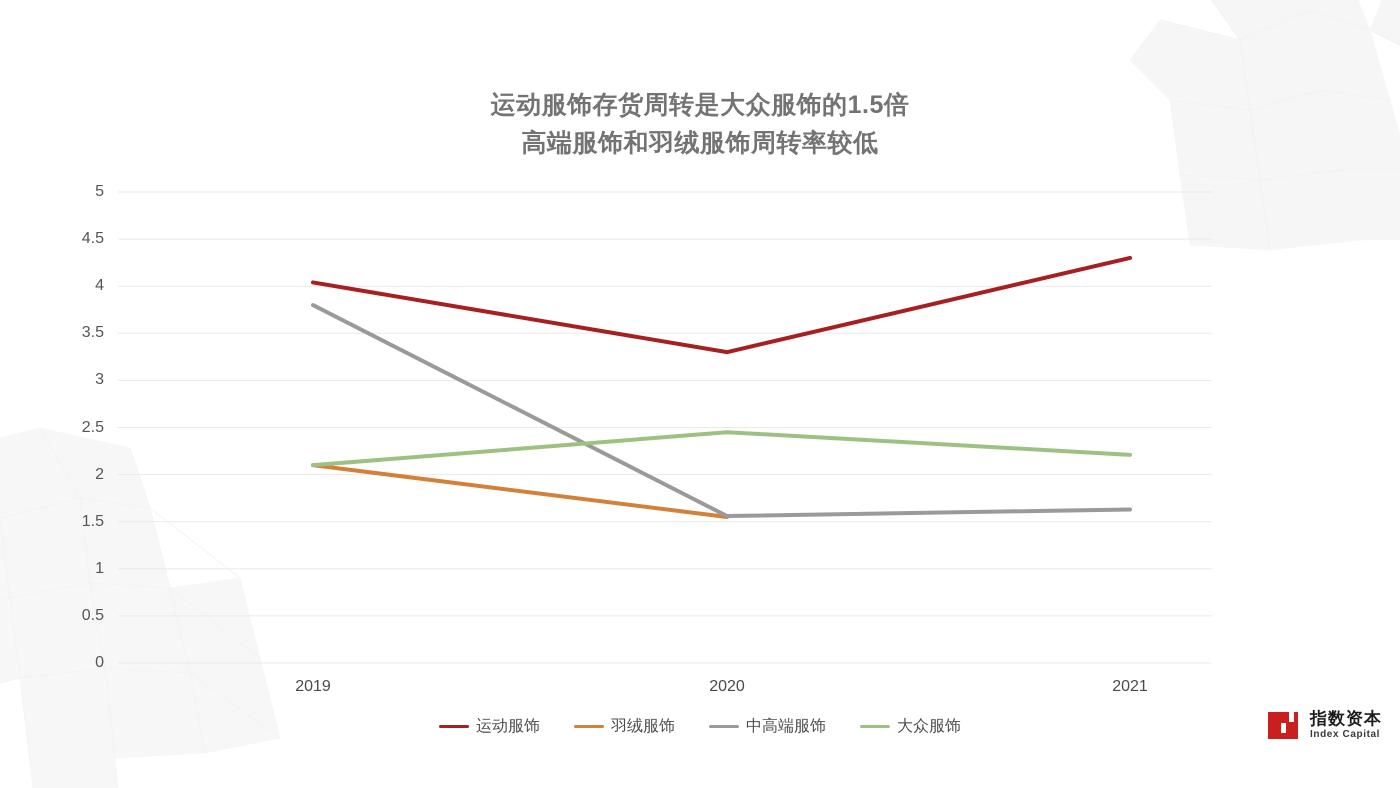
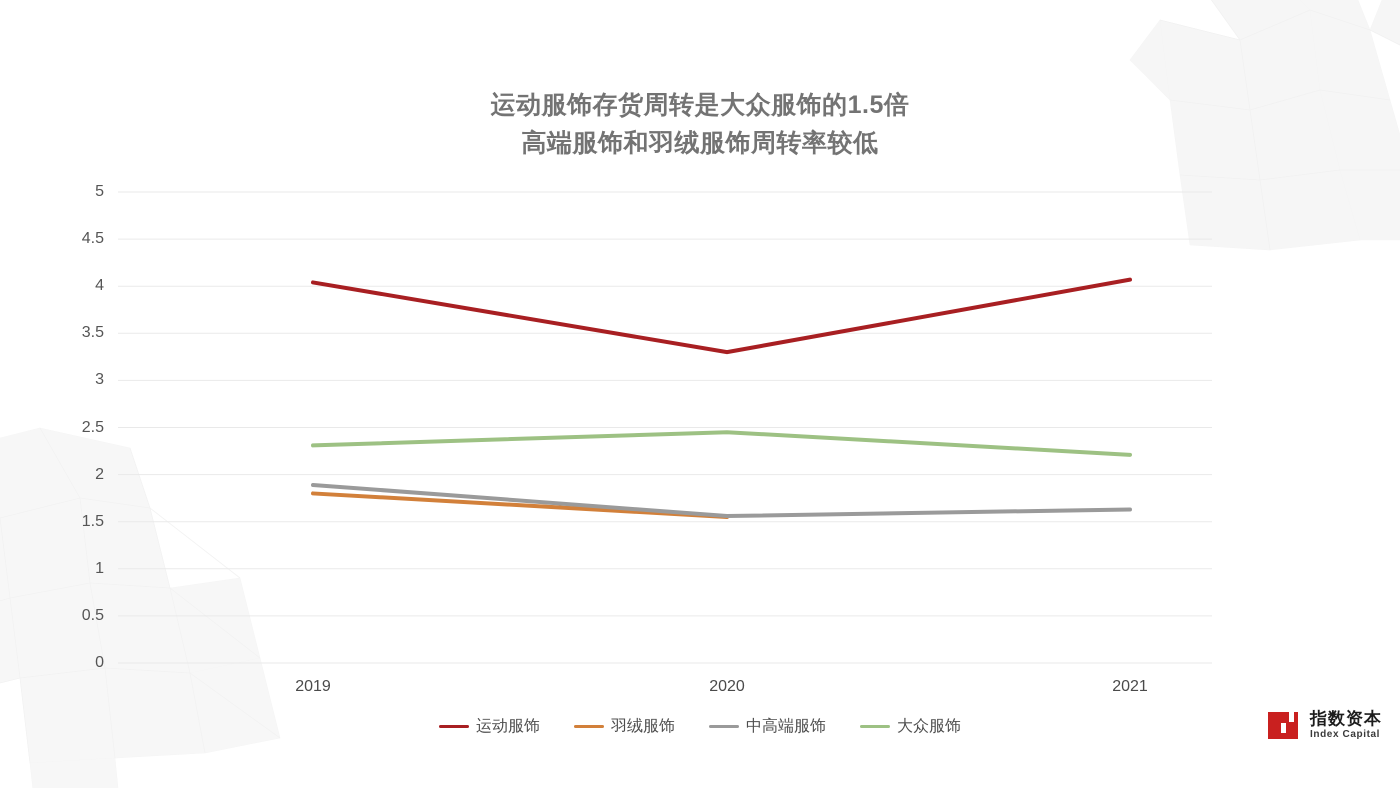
羽绒服饰/2019: 2.1 -> 1.8
中高端服饰/2019: 3.8 -> 1.9
大众服饰/2019: 2.1 -> 2.3
运动服饰/2021: 4.3 -> 4.1
